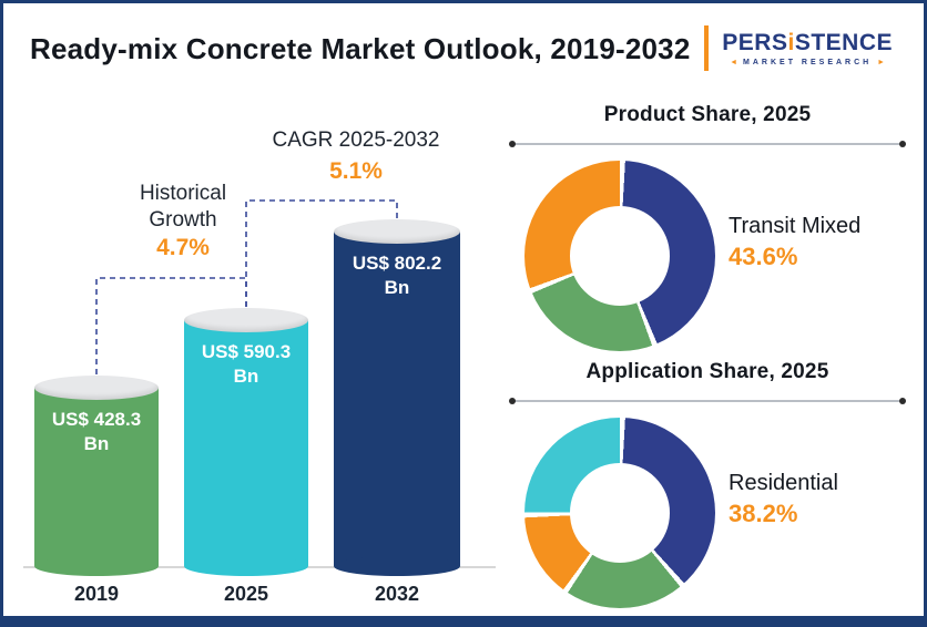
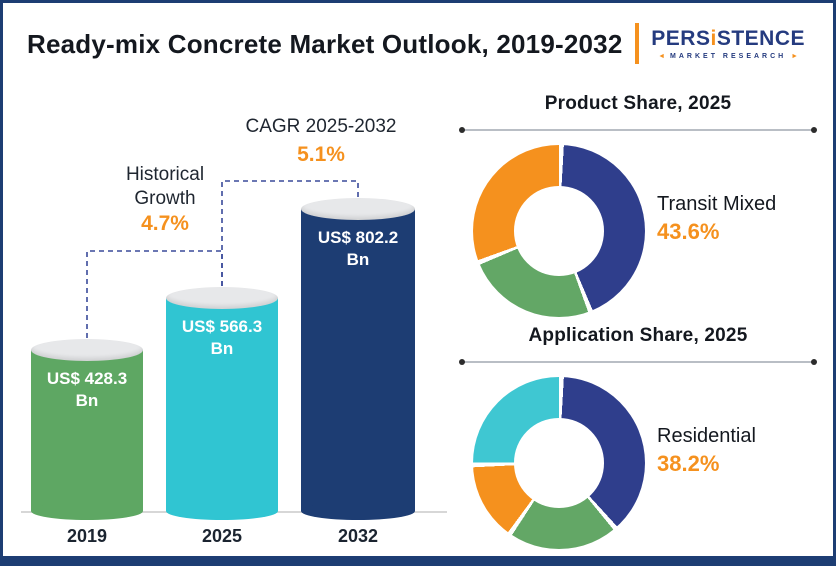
Ready-mix Concrete Market Outlook, 2019-2032/2025: 590.3 -> 566.3
